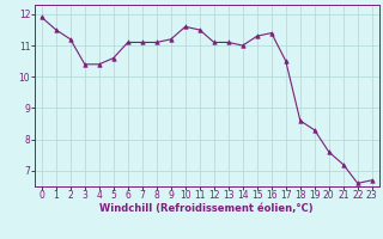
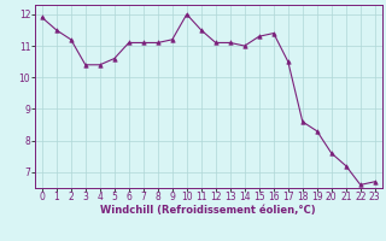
10: 11.6 -> 12.0
